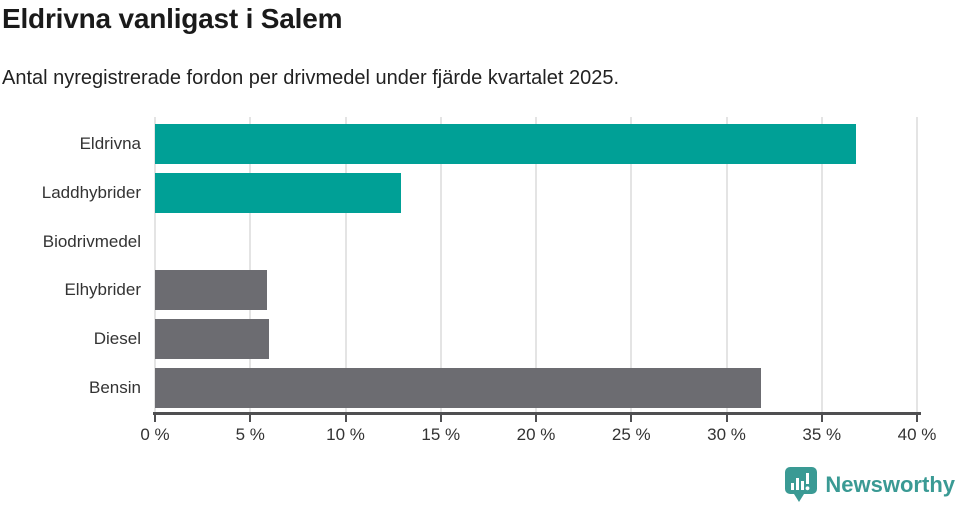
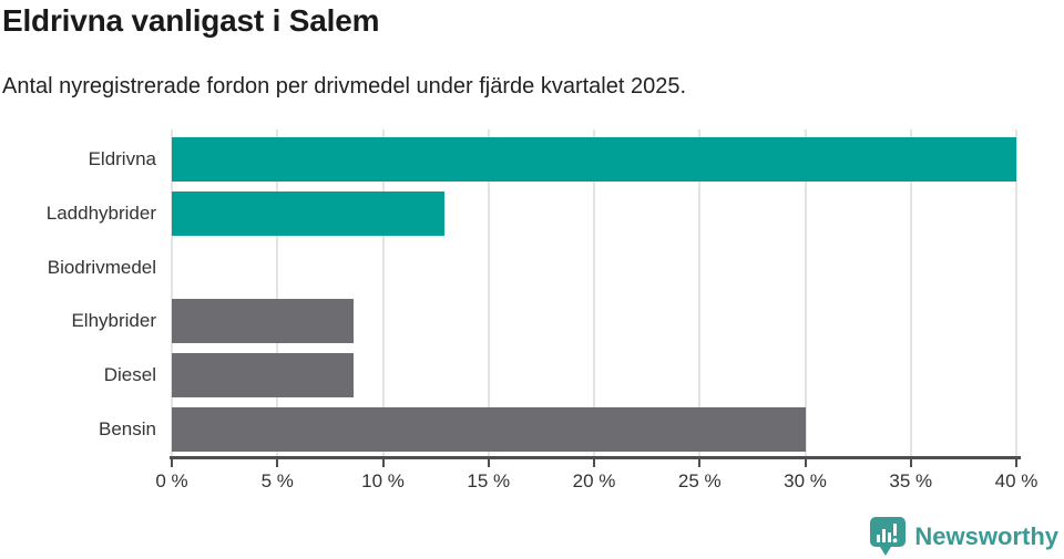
Eldrivna: 36.8% -> 40.0%
Elhybrider: 5.9% -> 8.6%
Diesel: 6.0% -> 8.6%
Bensin: 31.8% -> 30.0%
